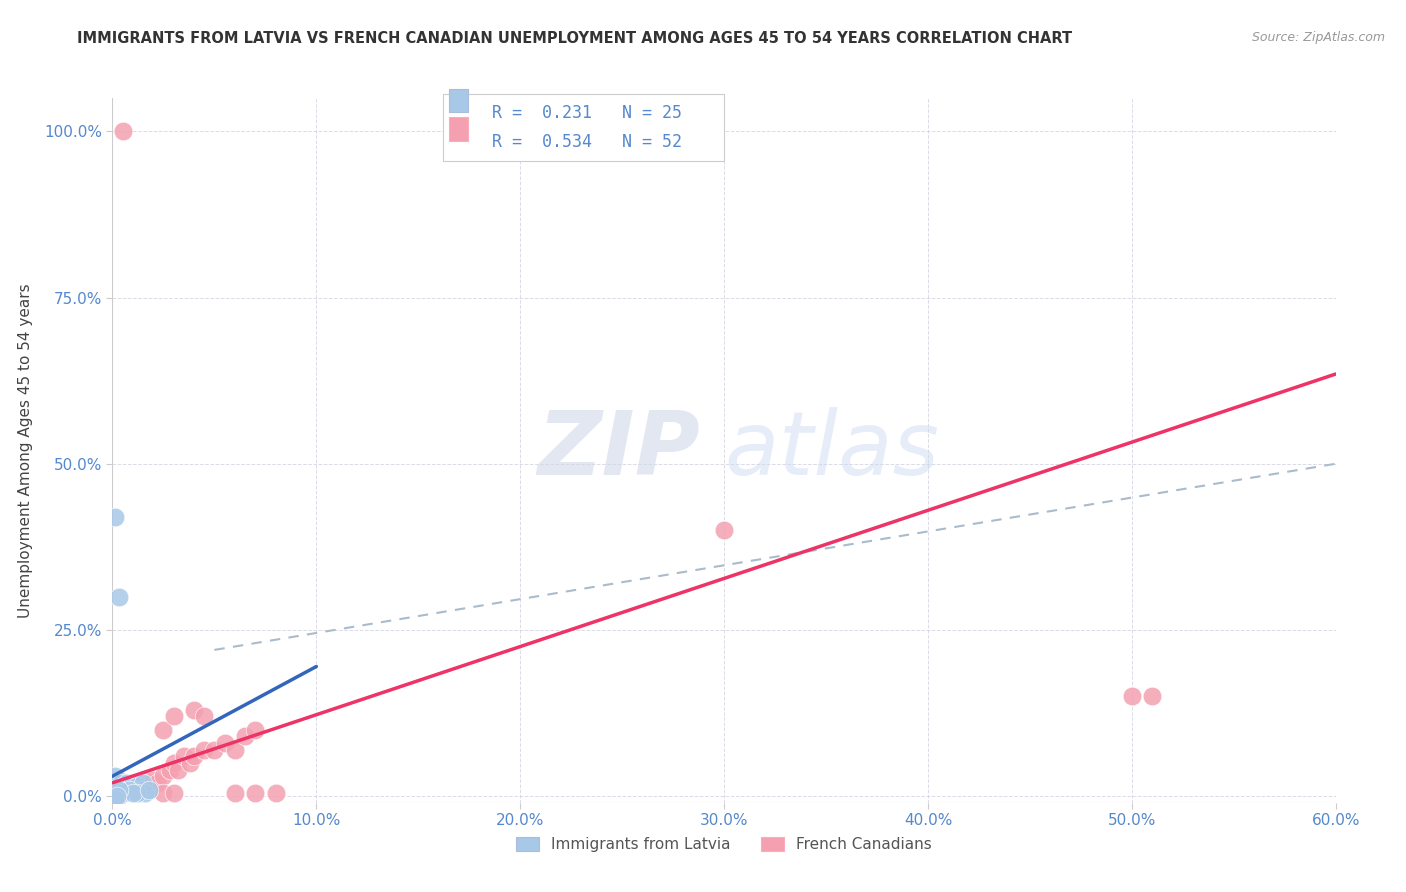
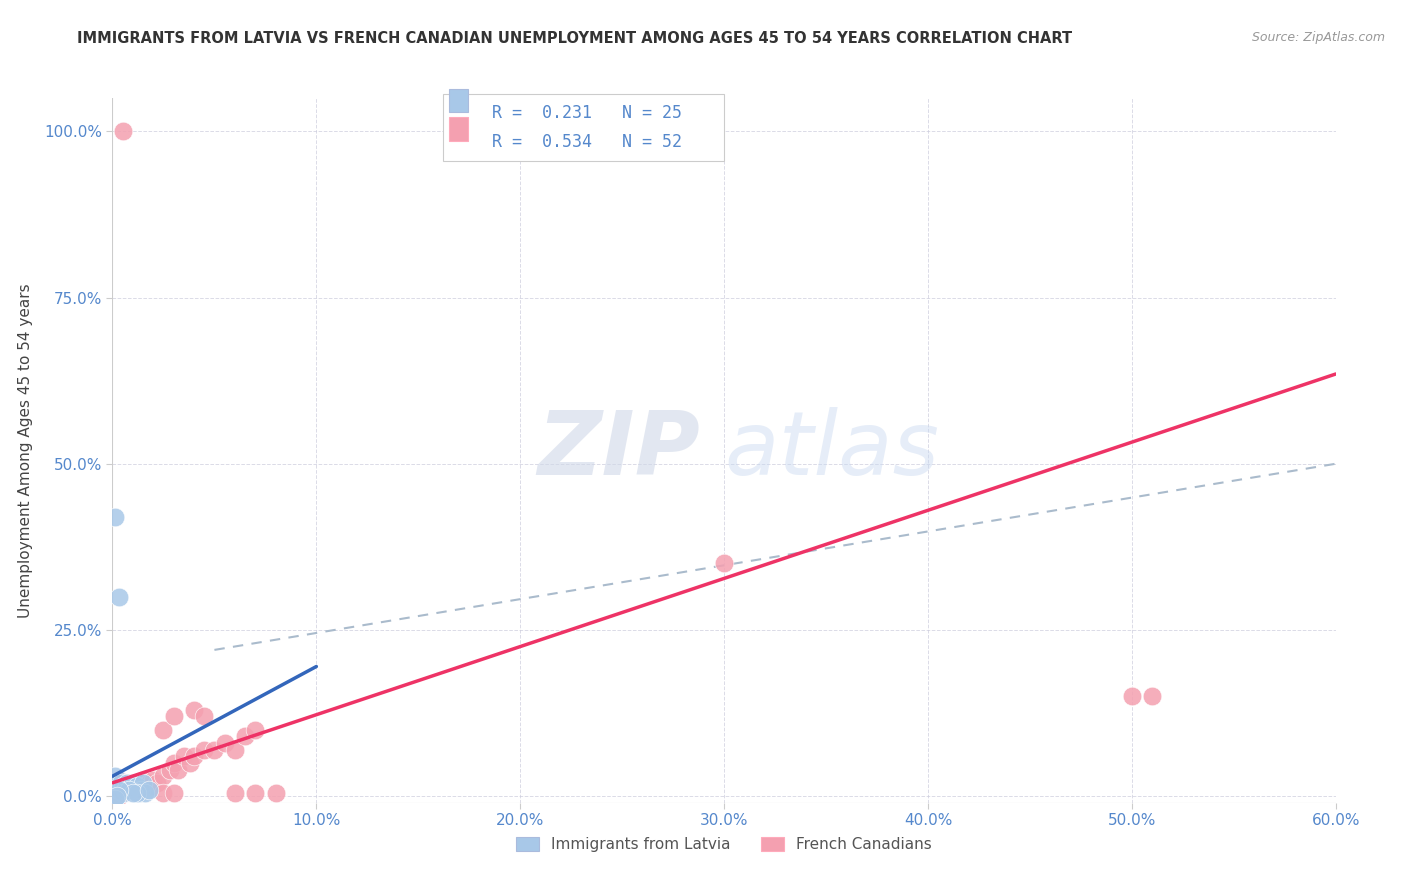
French Canadians/30.0%: 40.0% -> 35.0%
